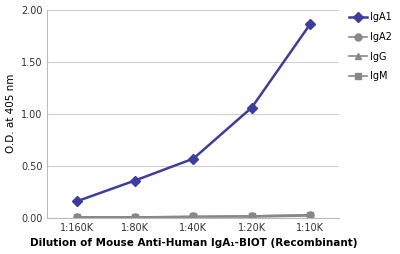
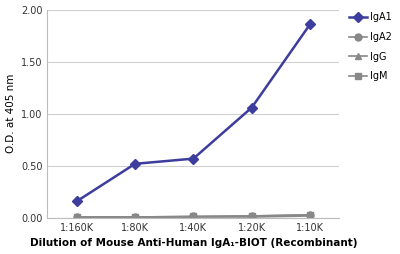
IgA1/1:80K: 0.36 -> 0.52
